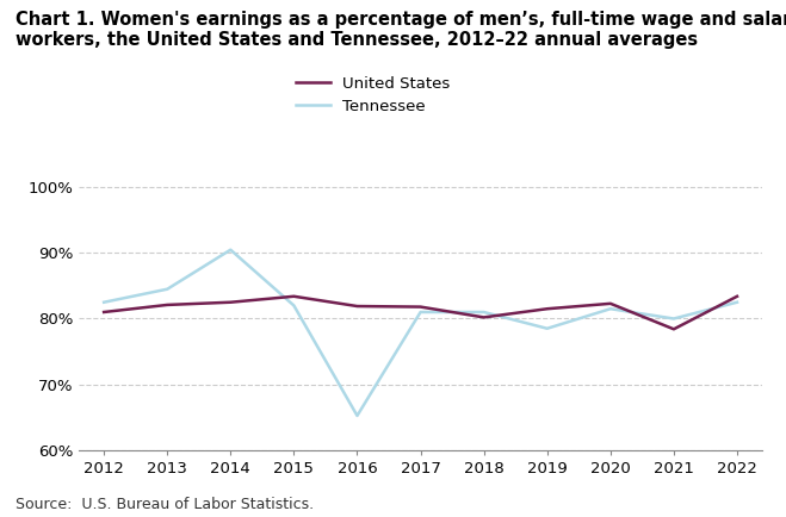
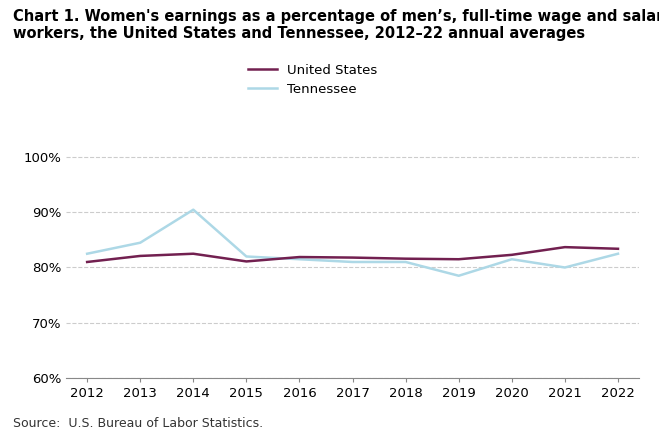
United States/2015: 83.4% -> 81.1%
Tennessee/2016: 65.2% -> 81.5%
United States/2018: 80.2% -> 81.6%
United States/2021: 78.4% -> 83.7%
